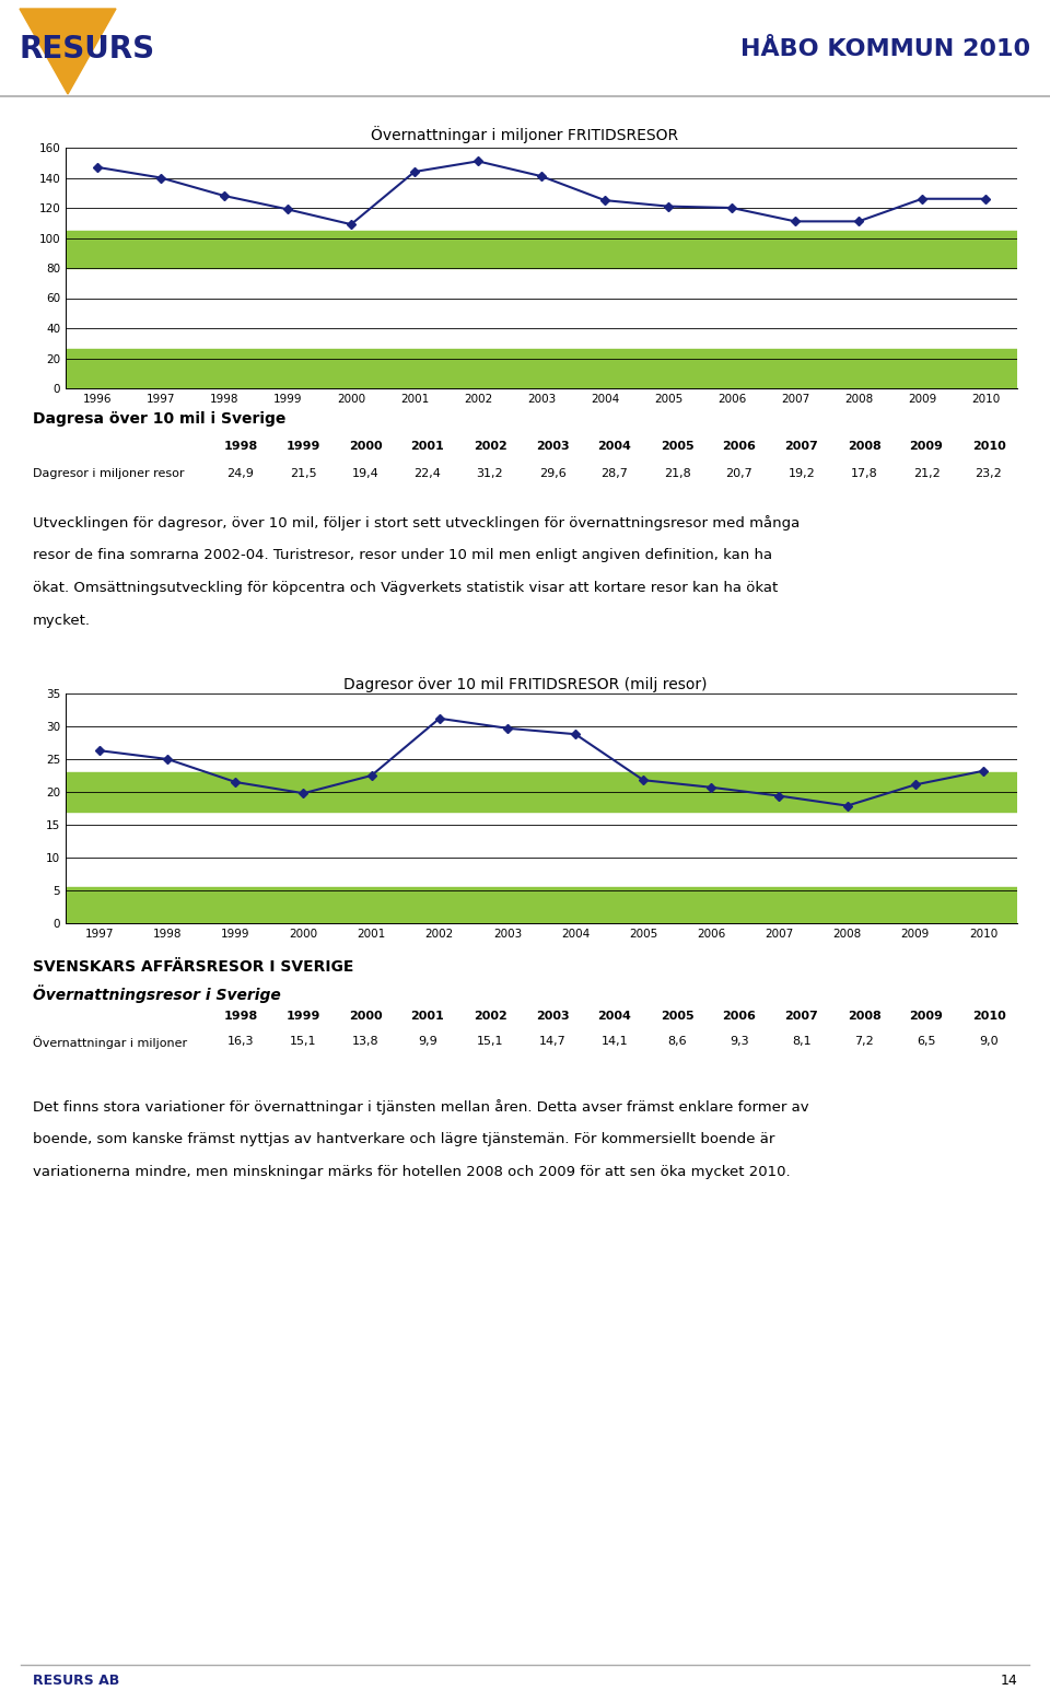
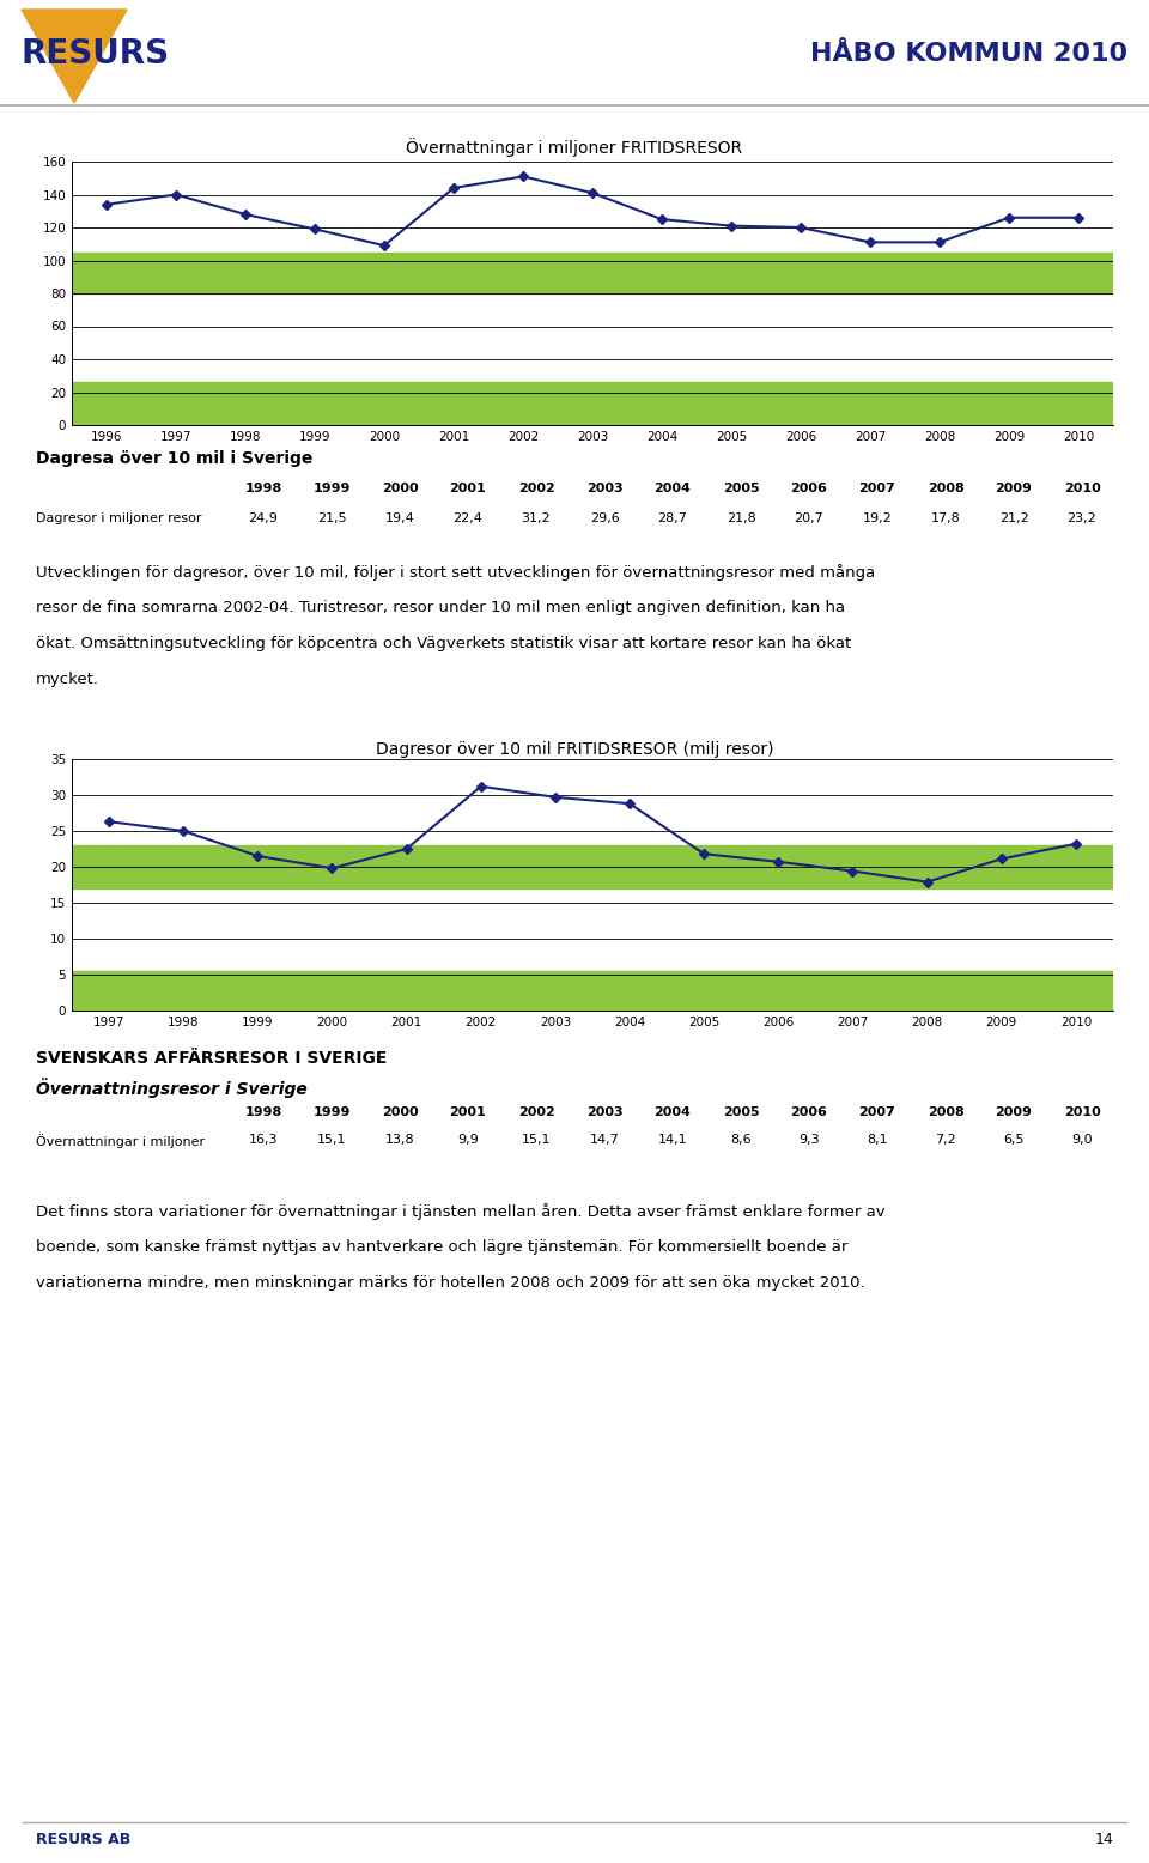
1996: 147 -> 134
